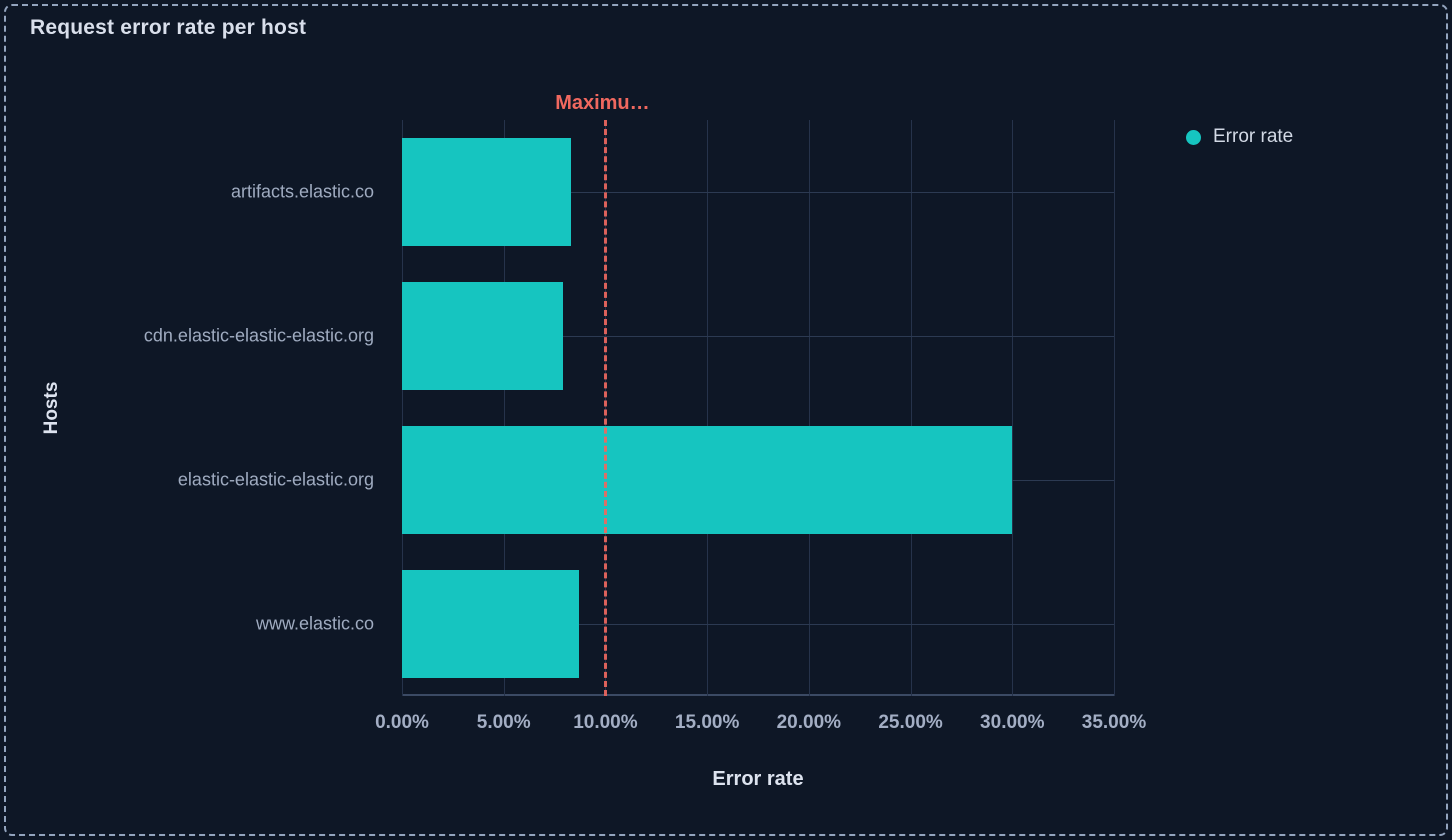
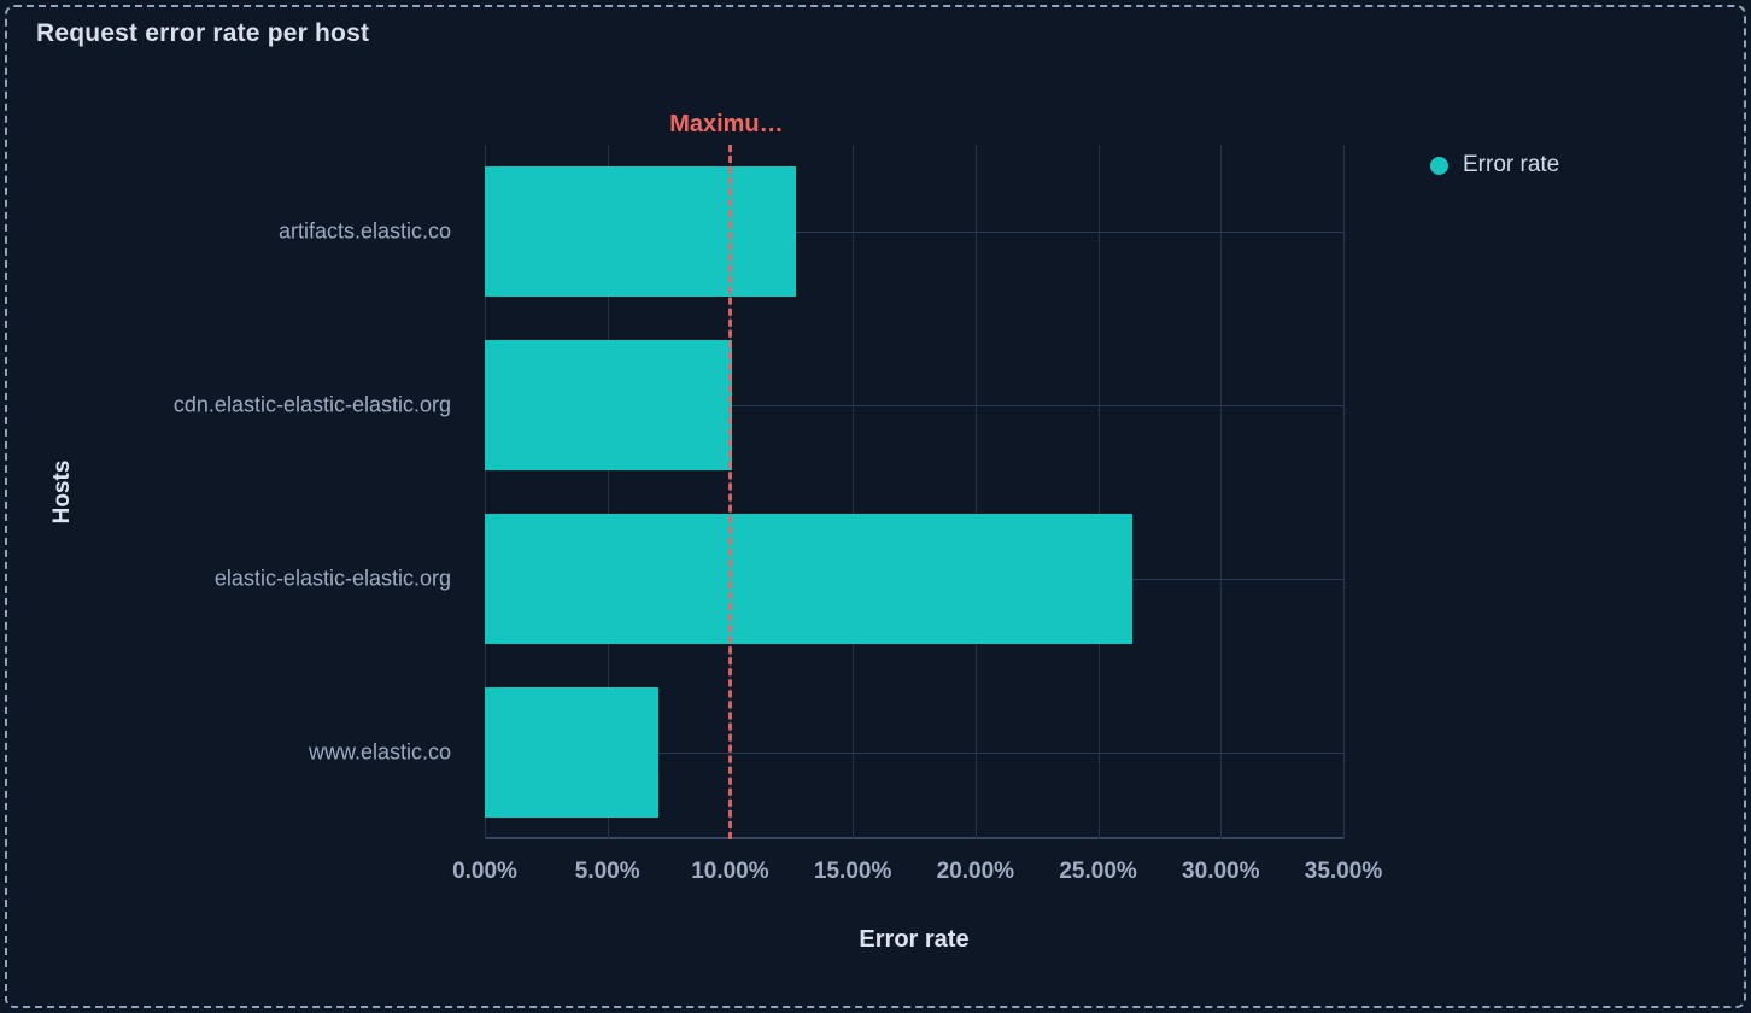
artifacts.elastic.co: 8.3% -> 12.7%
cdn.elastic-elastic-elastic.org: 7.9% -> 10.1%
elastic-elastic-elastic.org: 30.0% -> 26.4%
www.elastic.co: 8.7% -> 7.1%
